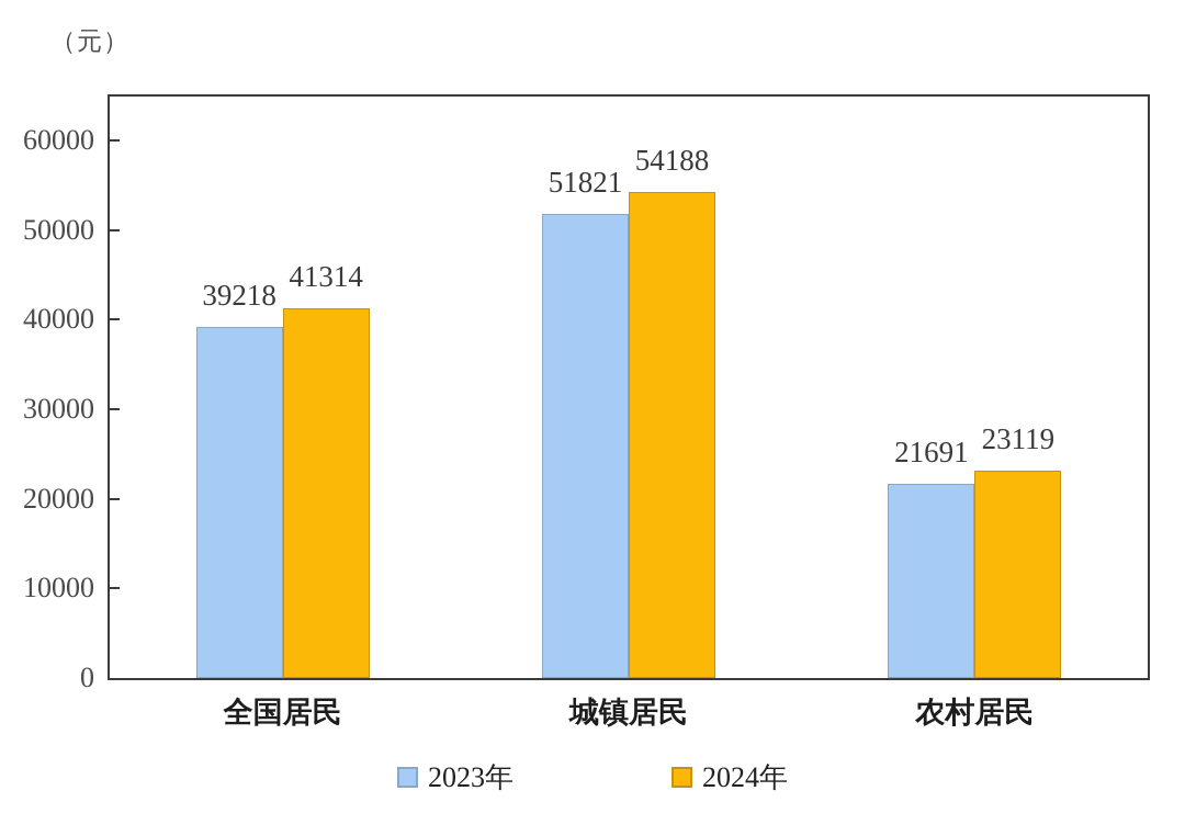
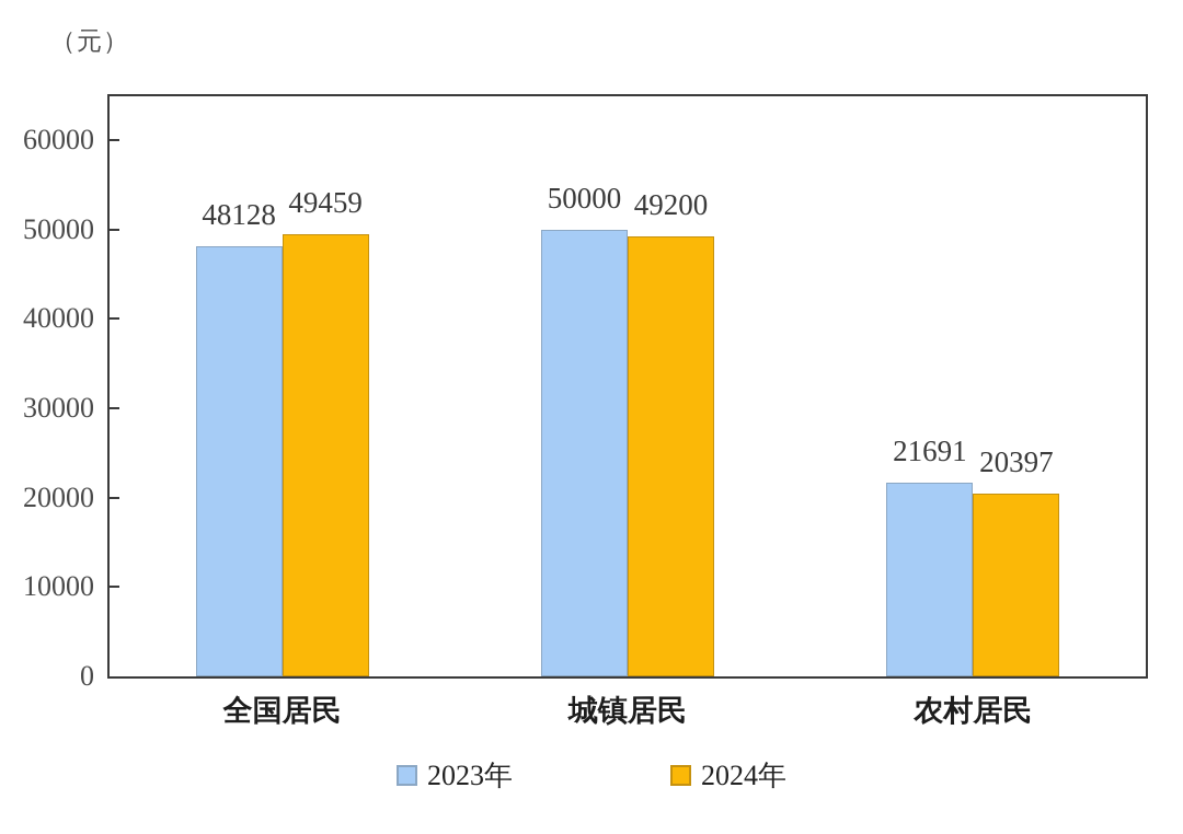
2023年/全国居民: 39218 -> 48128
2024年/全国居民: 41314 -> 49459
2023年/城镇居民: 51821 -> 50000
2024年/城镇居民: 54188 -> 49200
2024年/农村居民: 23119 -> 20397
